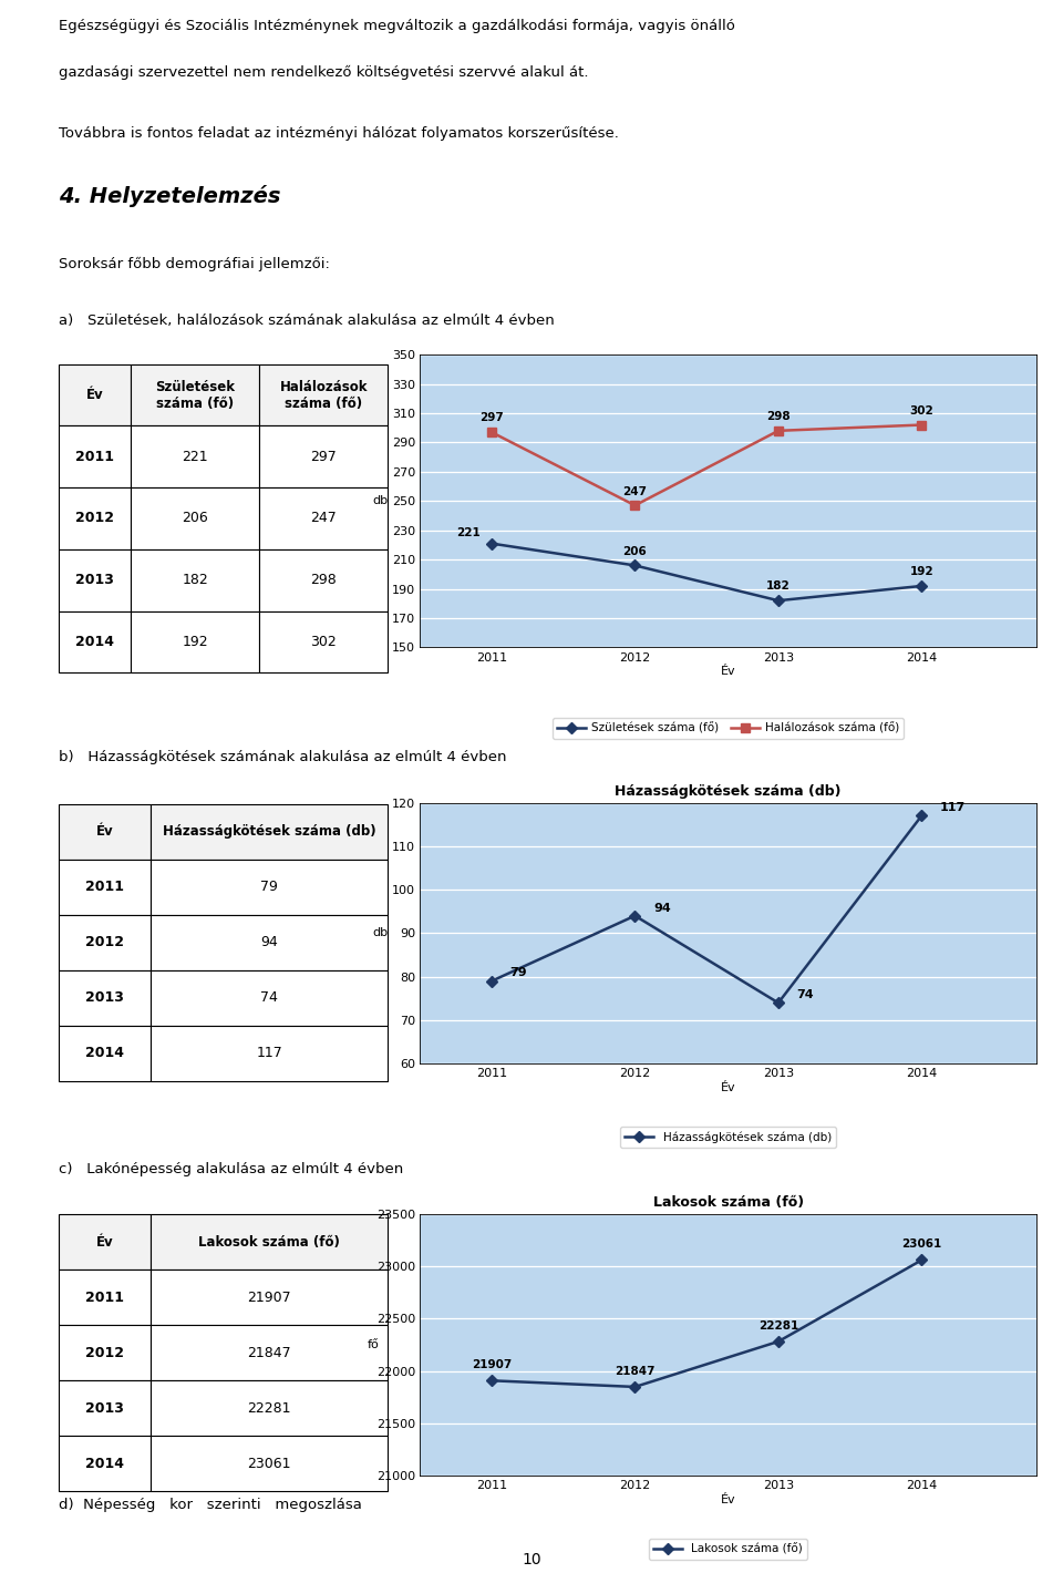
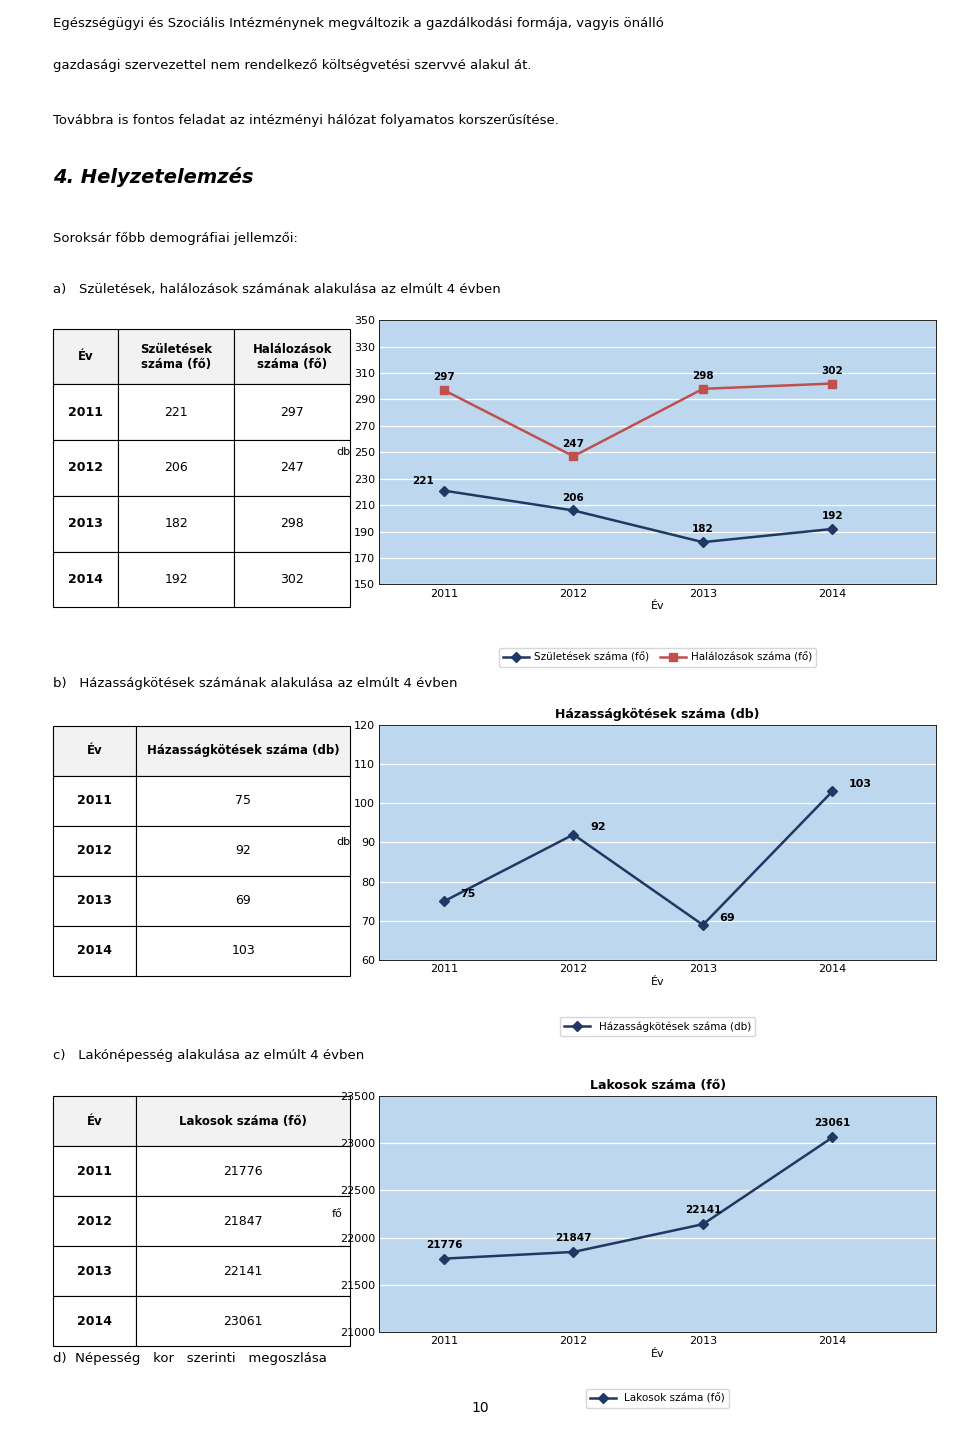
Házasságkötések száma (db)/2011: 79 -> 75
Házasságkötések száma (db)/2012: 94 -> 92
Házasságkötések száma (db)/2013: 74 -> 69
Házasságkötések száma (db)/2014: 117 -> 103
Lakosok száma (fő)/2011: 21907 -> 21776
Lakosok száma (fő)/2013: 22281 -> 22141
